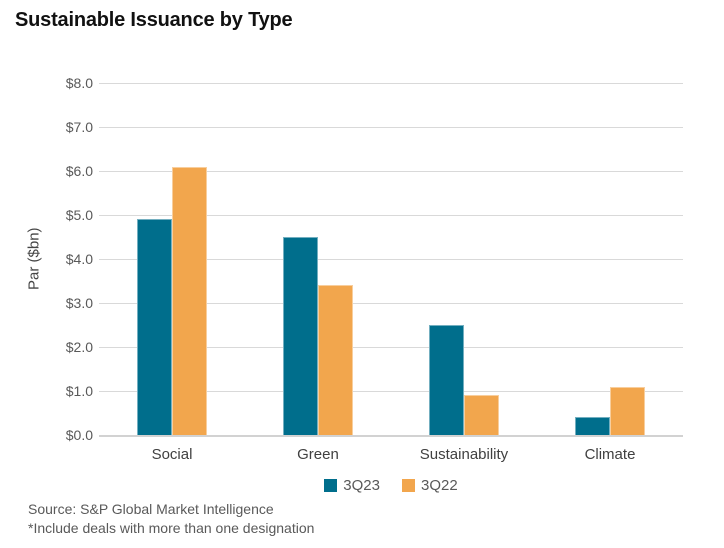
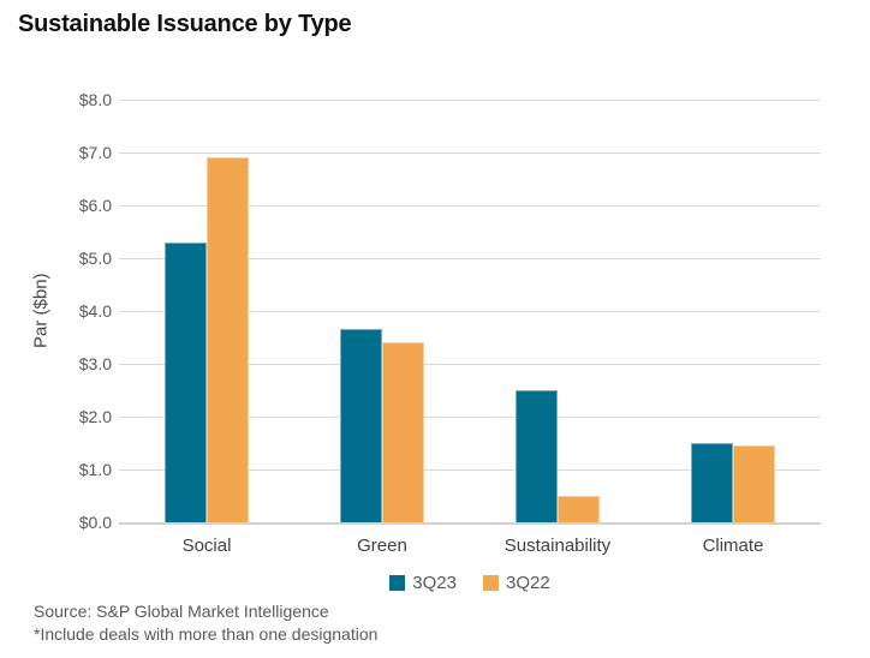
3Q23/Social: $4.9 -> $5.3
3Q22/Social: $6.1 -> $6.9
3Q23/Green: $4.5 -> $3.6
3Q22/Sustainability: $0.9 -> $0.5
3Q23/Climate: $0.4 -> $1.5
3Q22/Climate: $1.1 -> $1.4
